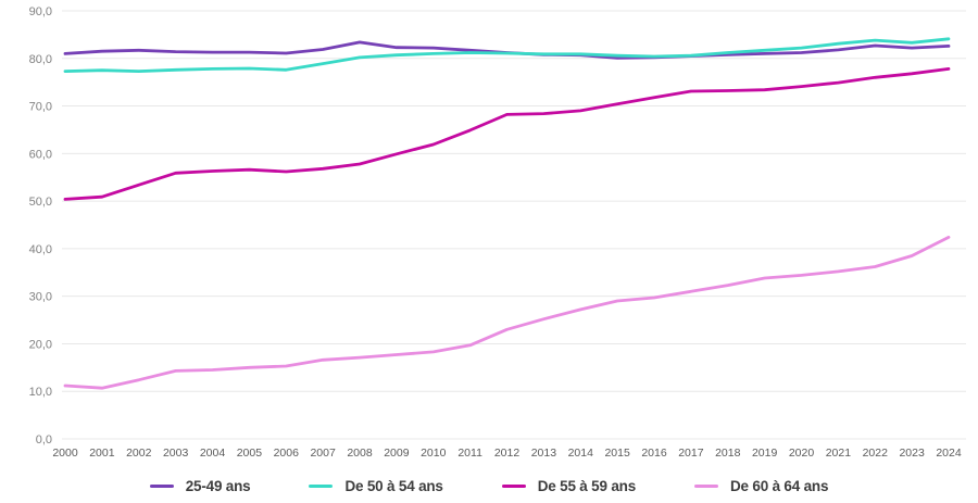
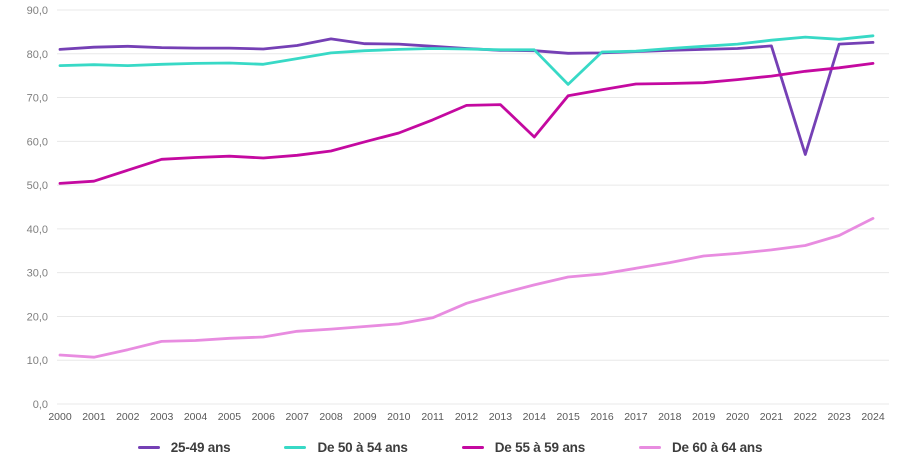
De 55 à 59 ans/2014: 69 -> 61
De 50 à 54 ans/2015: 81 -> 73
25-49 ans/2022: 83 -> 57
